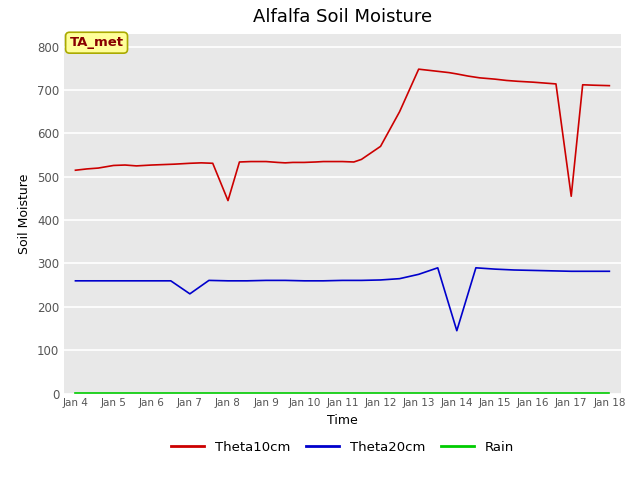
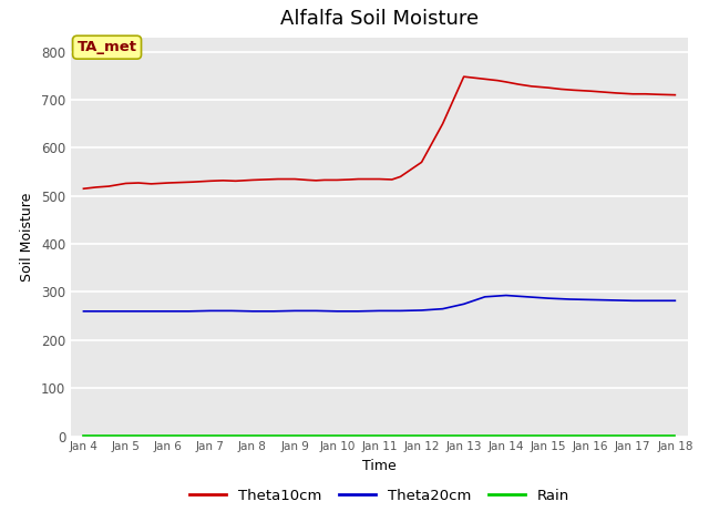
Theta20cm/Jan 7: 230 -> 261
Theta10cm/Jan 8: 445 -> 533
Theta20cm/Jan 14: 145 -> 293
Theta10cm/Jan 17: 455 -> 712
